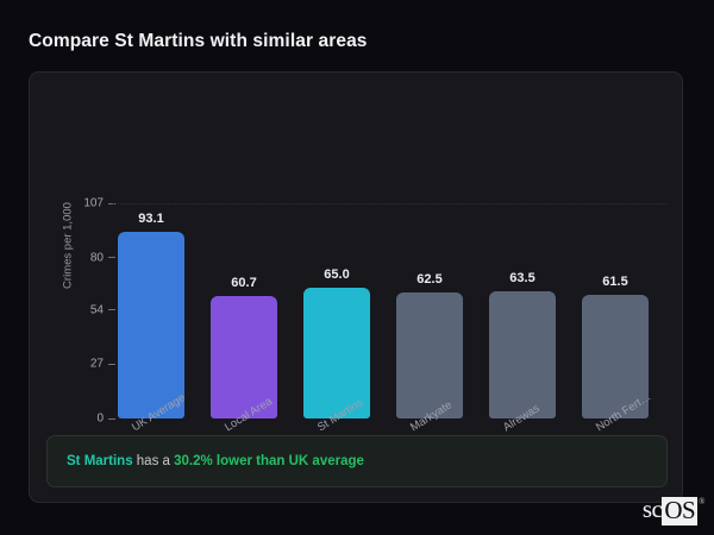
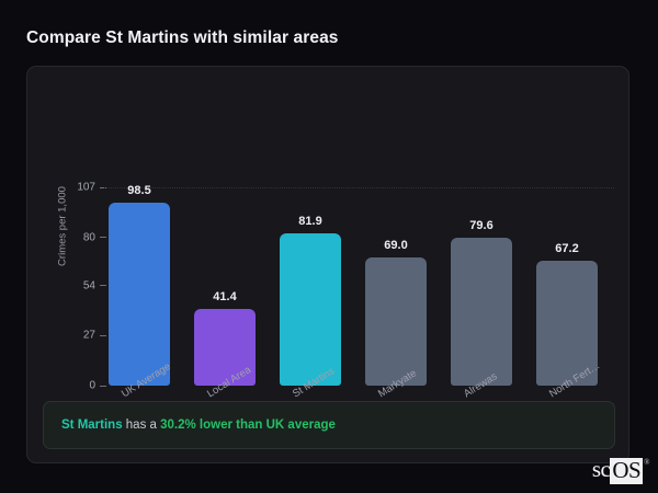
UK Average: 93.1 -> 98.5
Local Area: 60.7 -> 41.4
St Martins: 65.0 -> 81.9
Markyate: 62.5 -> 69.0
Alrewas: 63.5 -> 79.6
North Fert…: 61.5 -> 67.2
